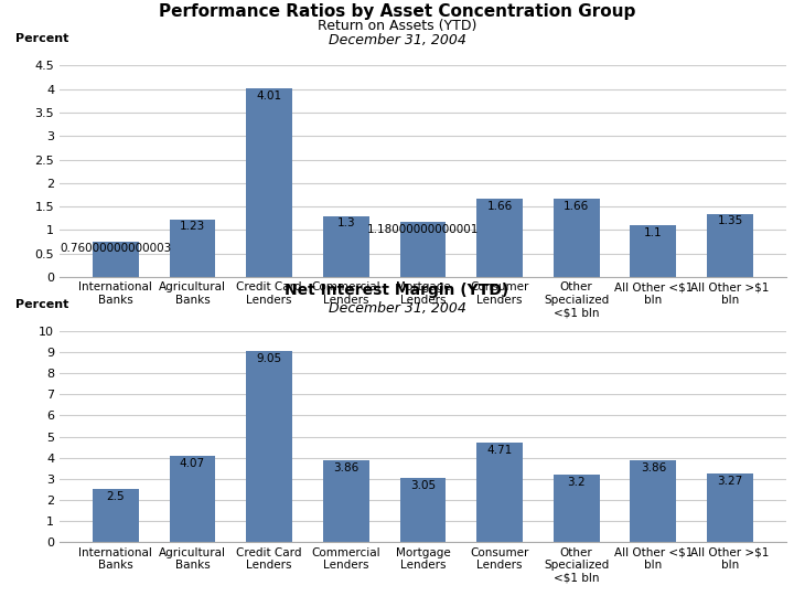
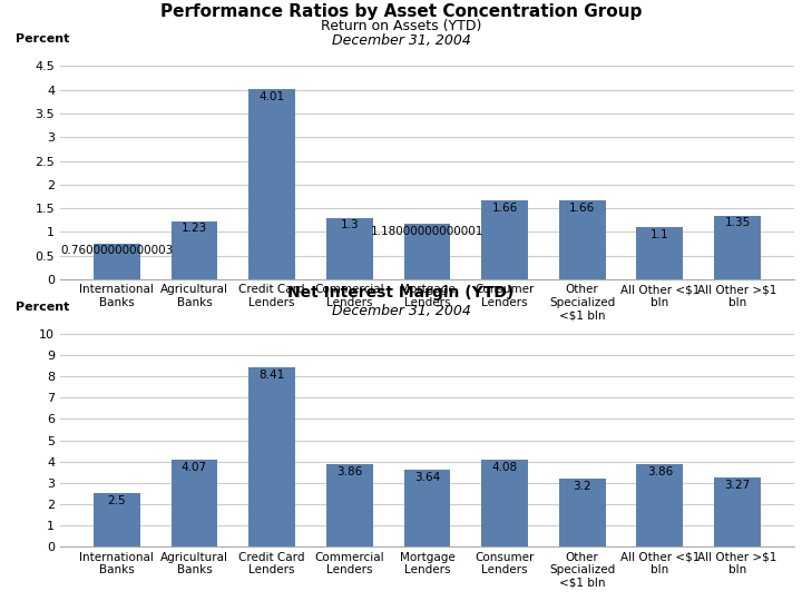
Credit Card Lenders: 9.05 -> 8.41
Mortgage Lenders: 3.05 -> 3.64
Consumer Lenders: 4.71 -> 4.08
